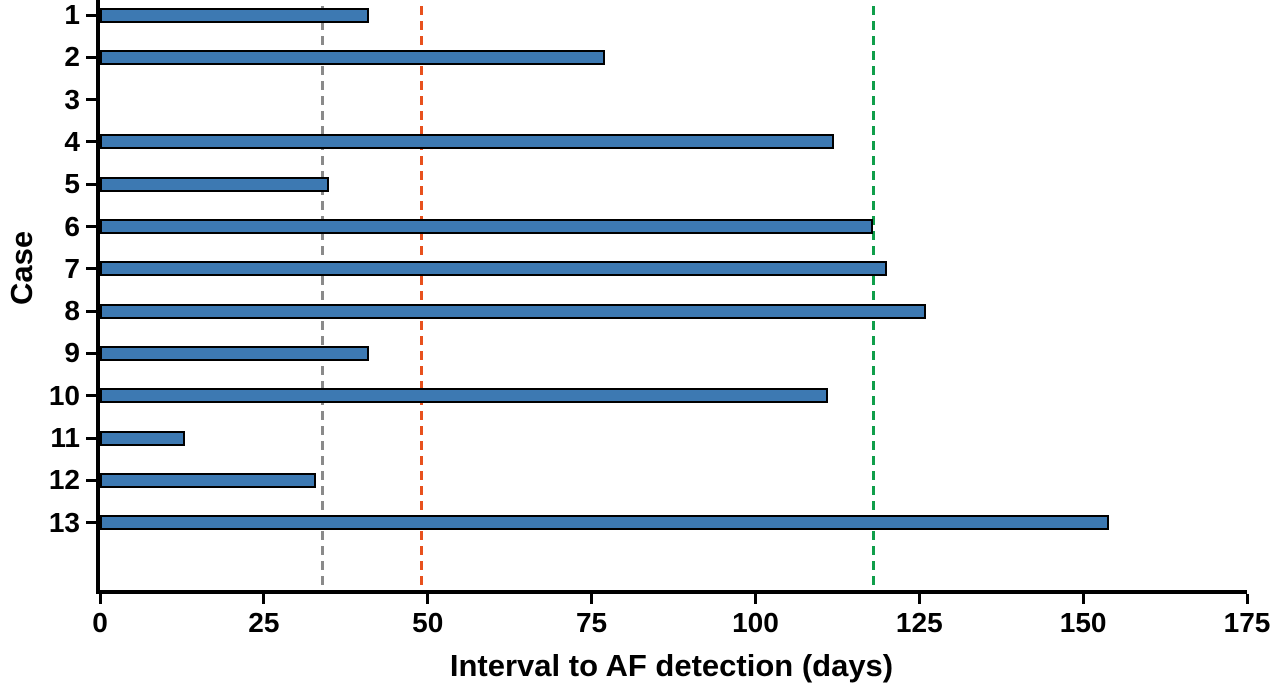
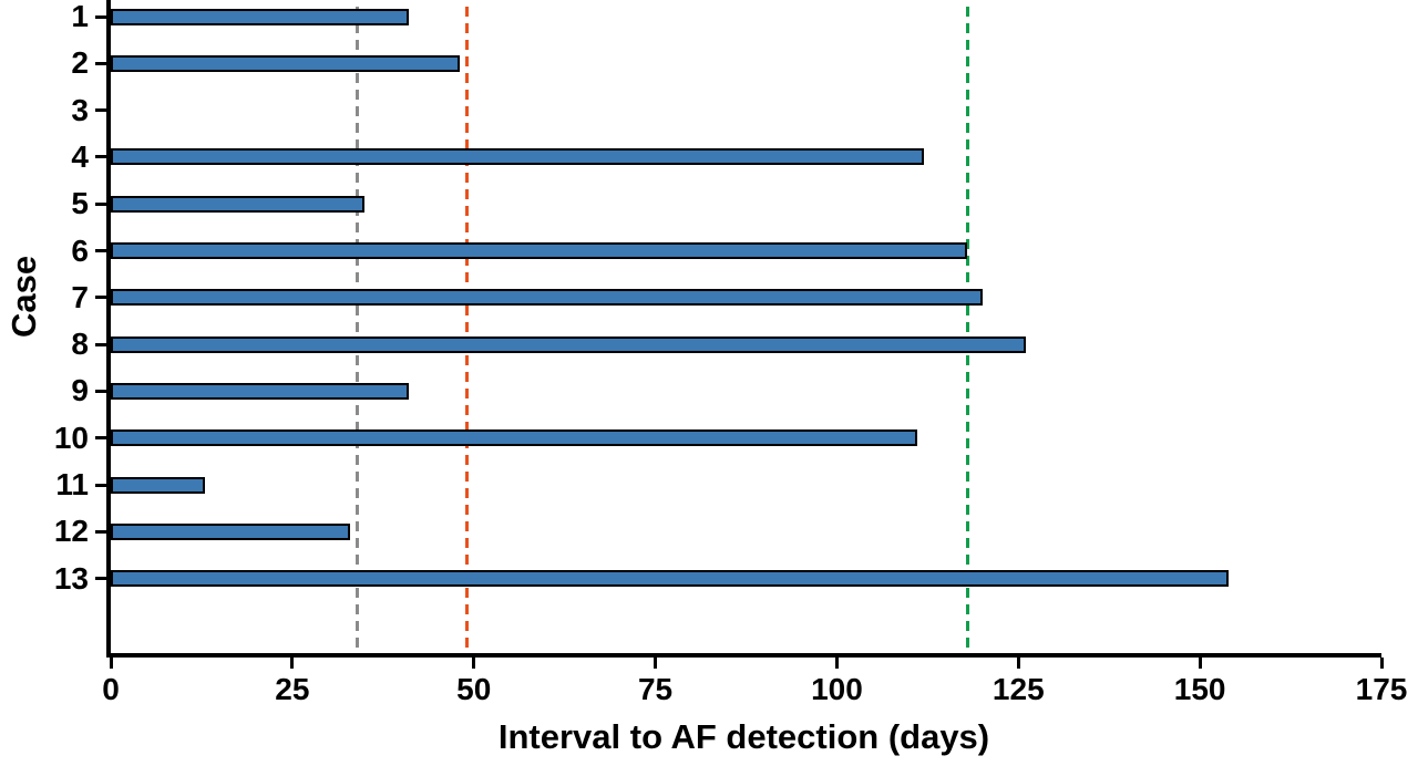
2: 77 -> 48
